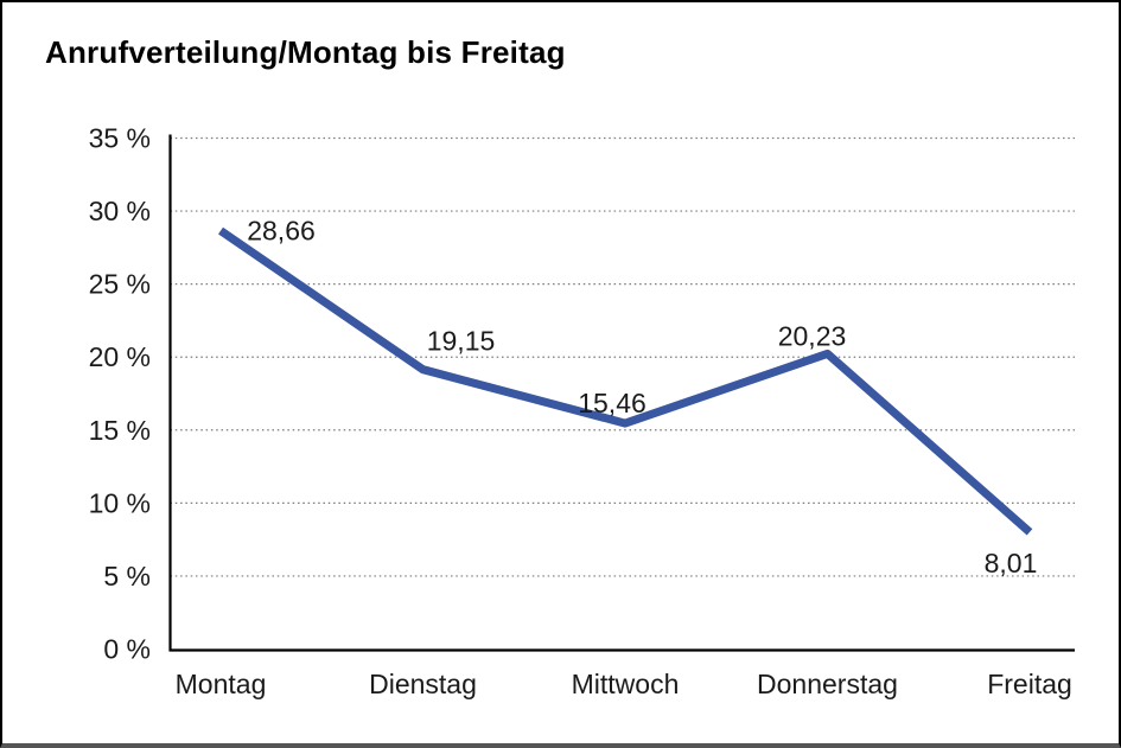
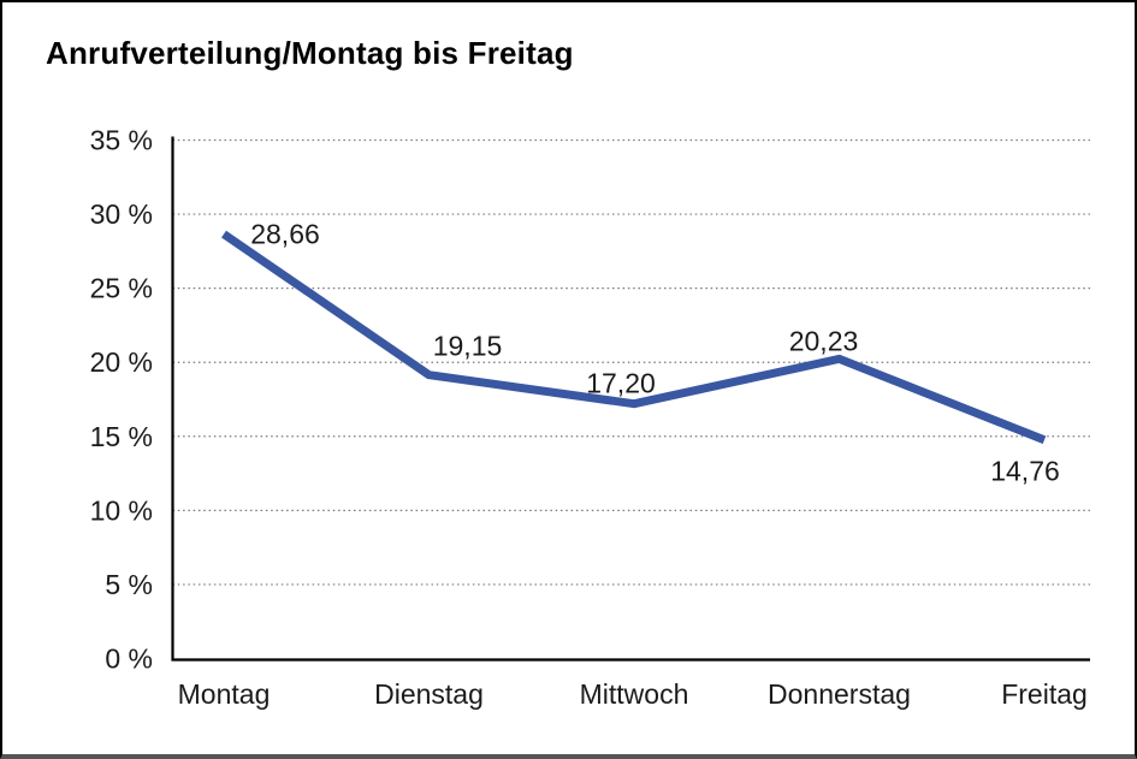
Mittwoch: 15,46 -> 17,20
Freitag: 8,01 -> 14,76
